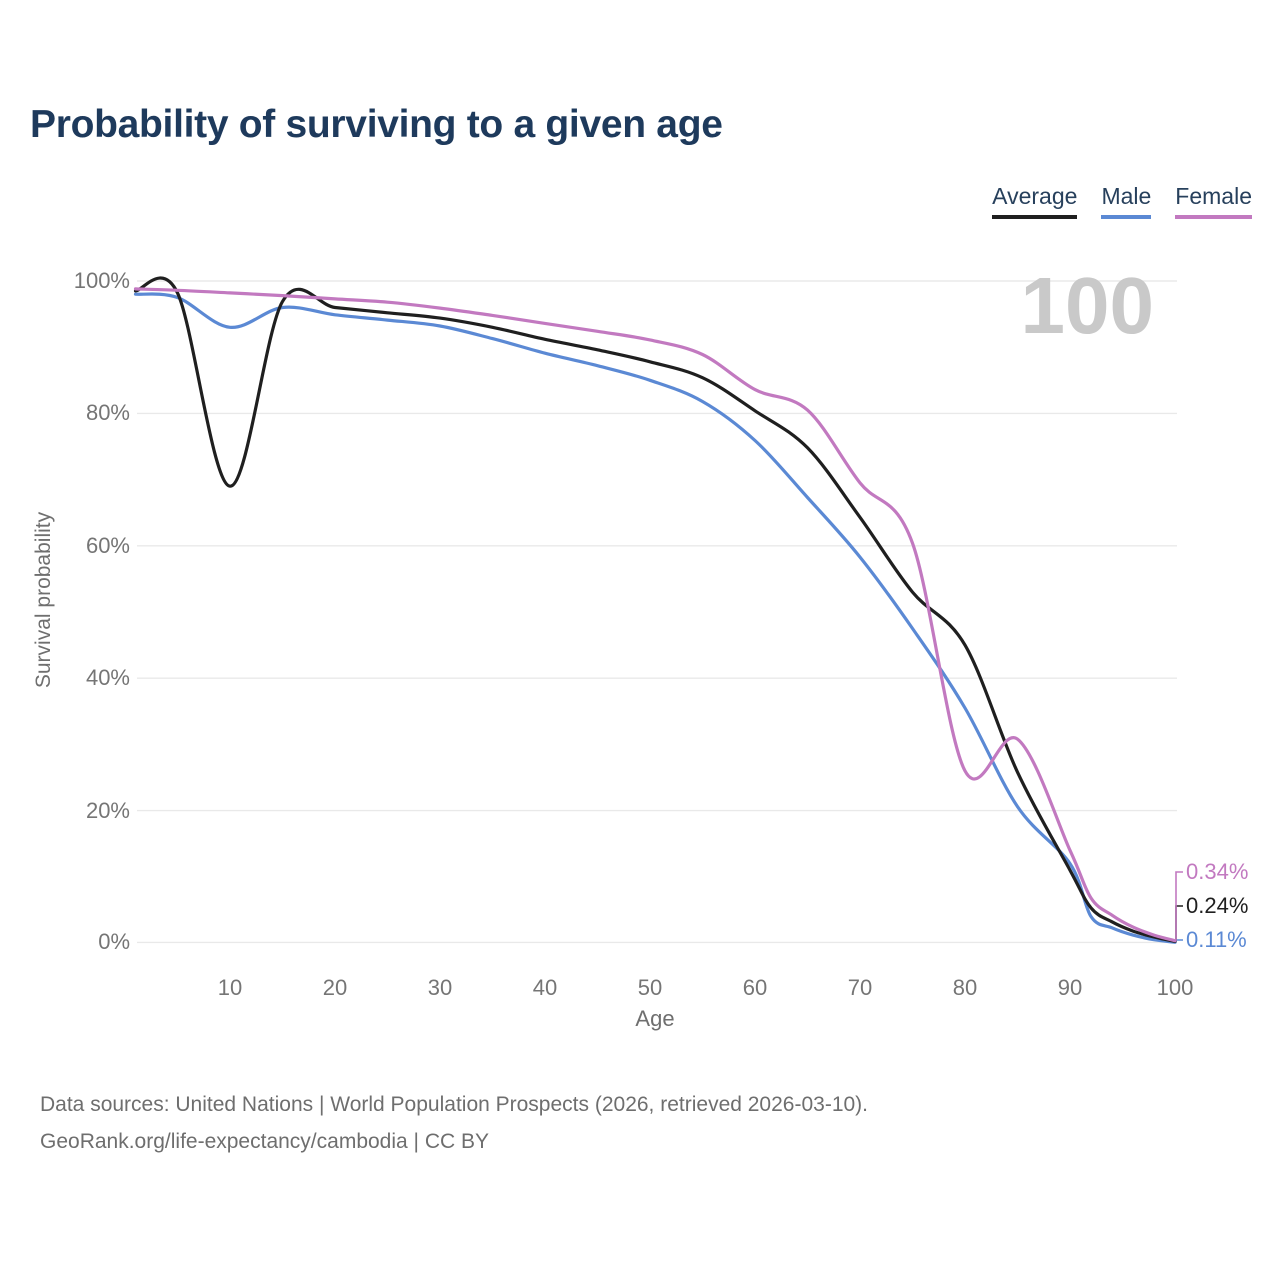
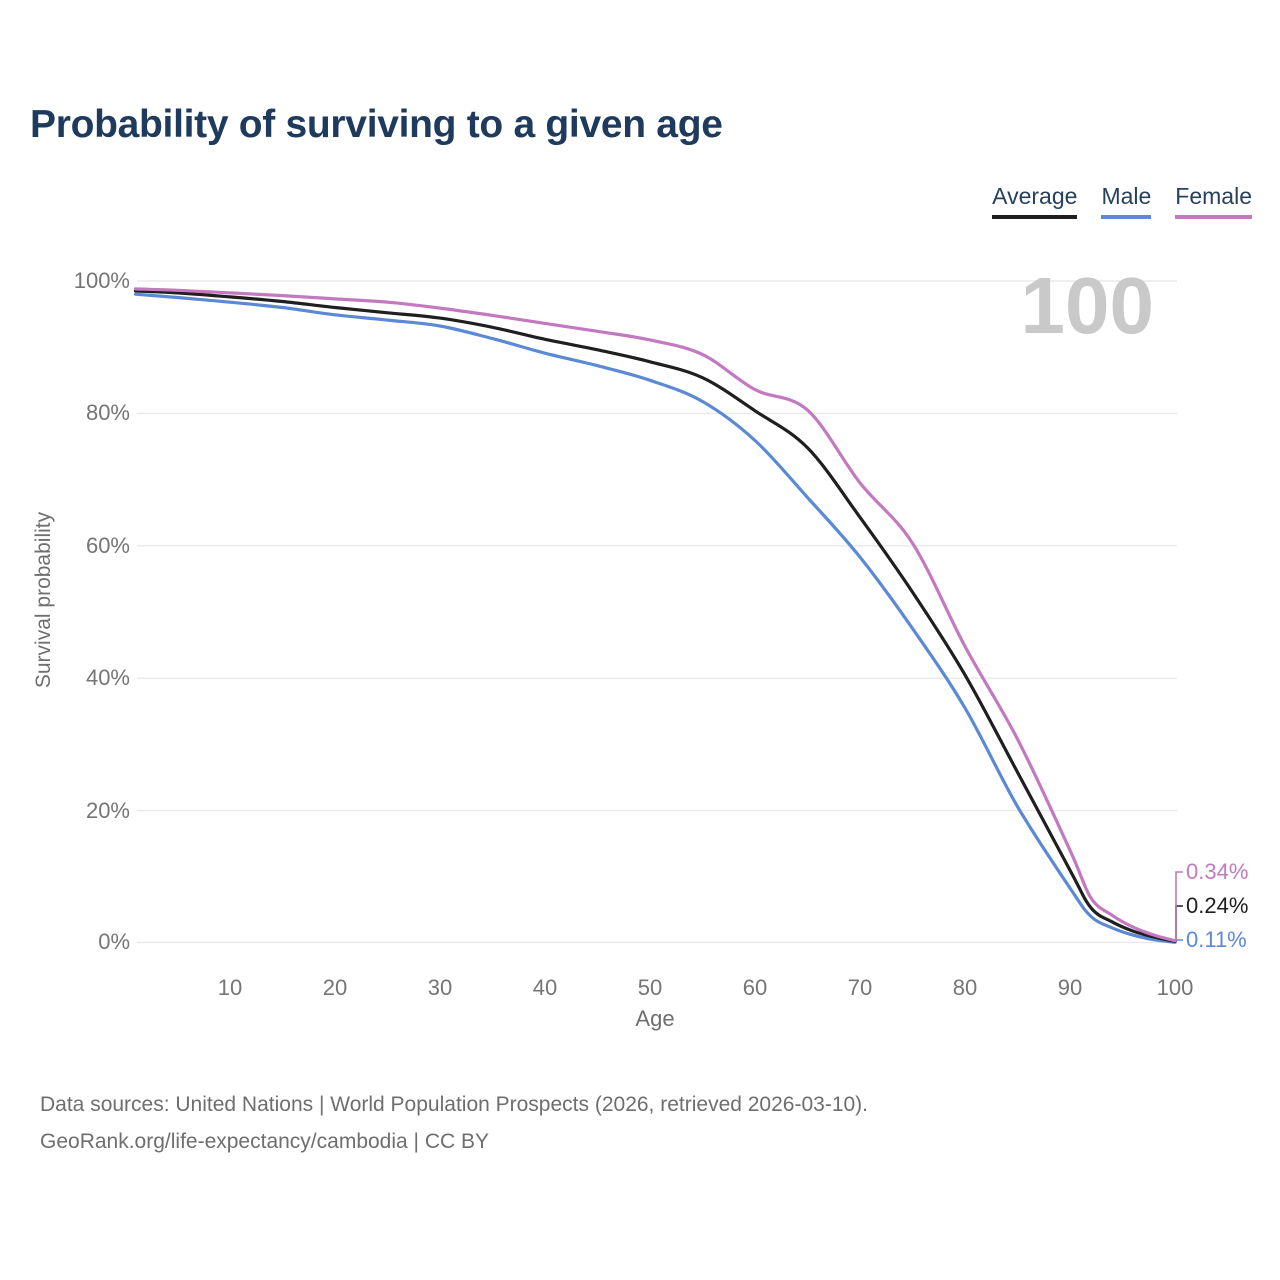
Average/10: 69% -> 98%
Male/10: 93% -> 97%
Average/80: 45% -> 40%
Female/80: 26% -> 45%
Male/90: 12% -> 8%
